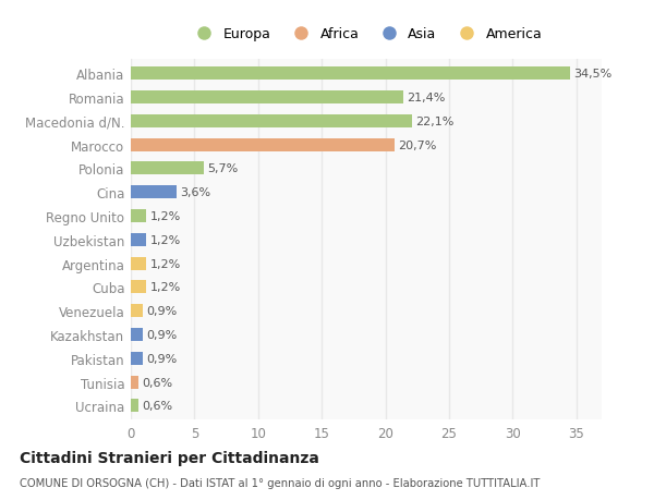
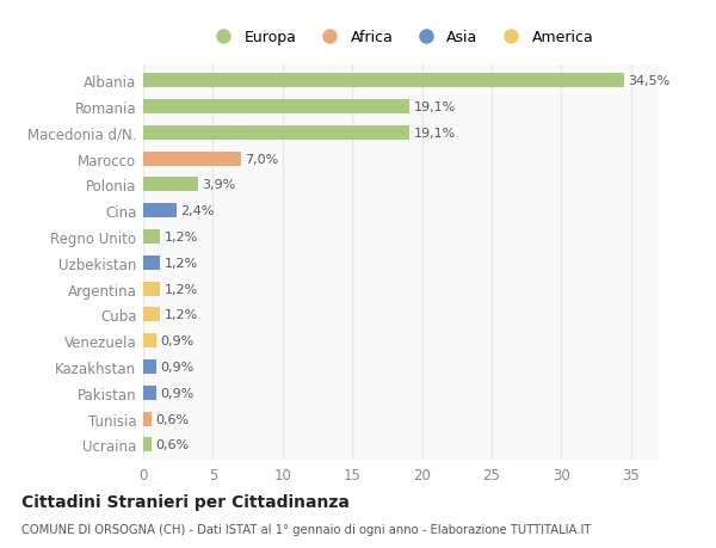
Romania: 21,4% -> 19,1%
Macedonia d/N.: 22,1% -> 19,1%
Marocco: 20,7% -> 7,0%
Polonia: 5,7% -> 3,9%
Cina: 3,6% -> 2,4%
